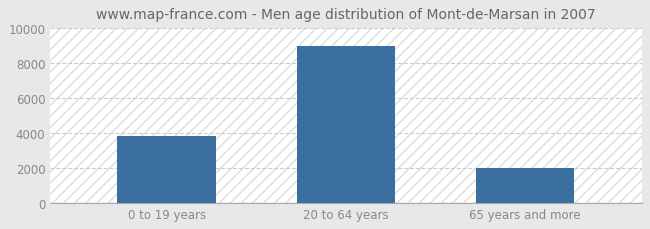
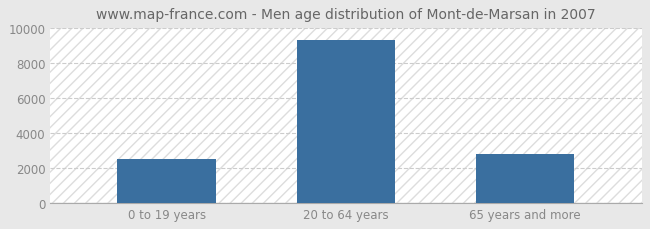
0 to 19 years: 3800 -> 2500
20 to 64 years: 9000 -> 9300
65 years and more: 2000 -> 2800
